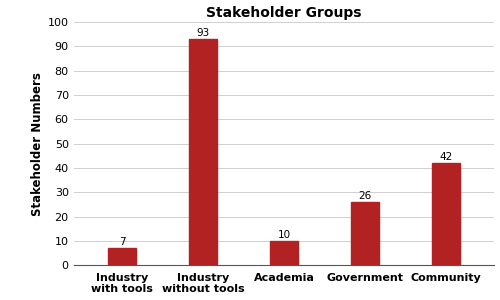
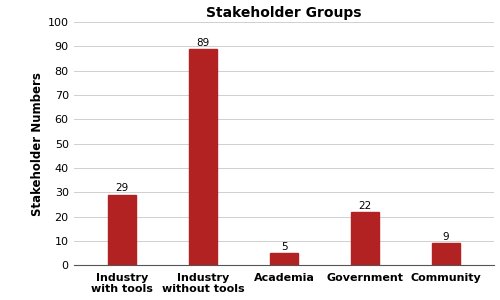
Industry with tools: 7 -> 29
Industry without tools: 93 -> 89
Academia: 10 -> 5
Government: 26 -> 22
Community: 42 -> 9
